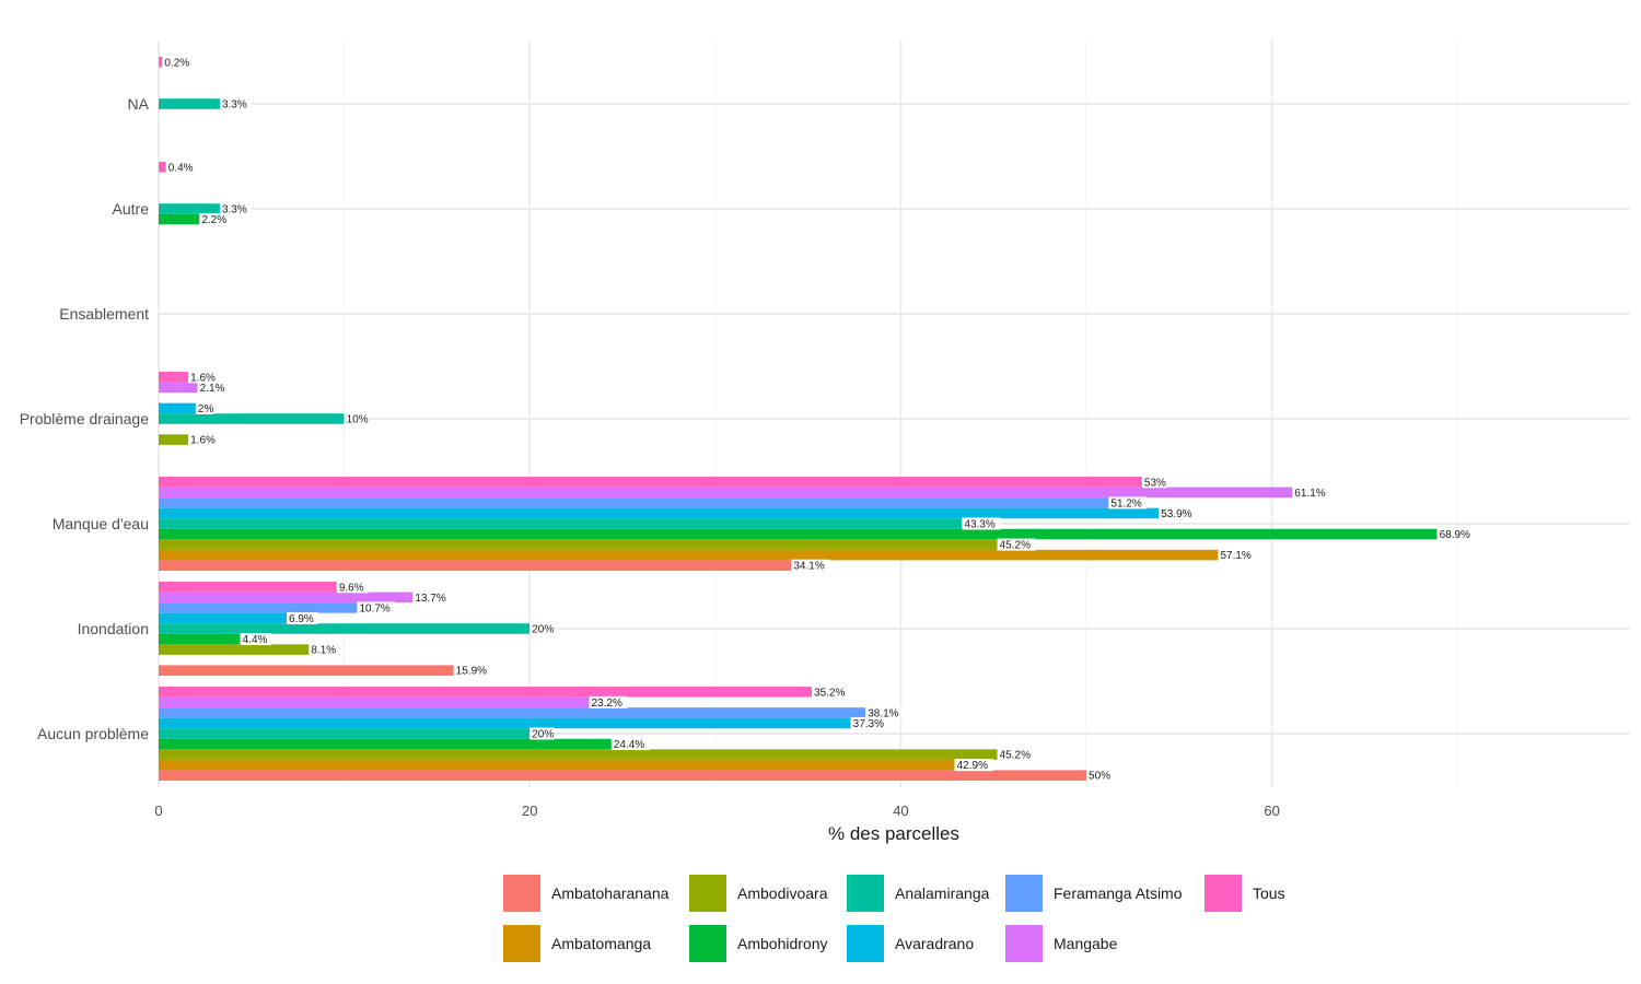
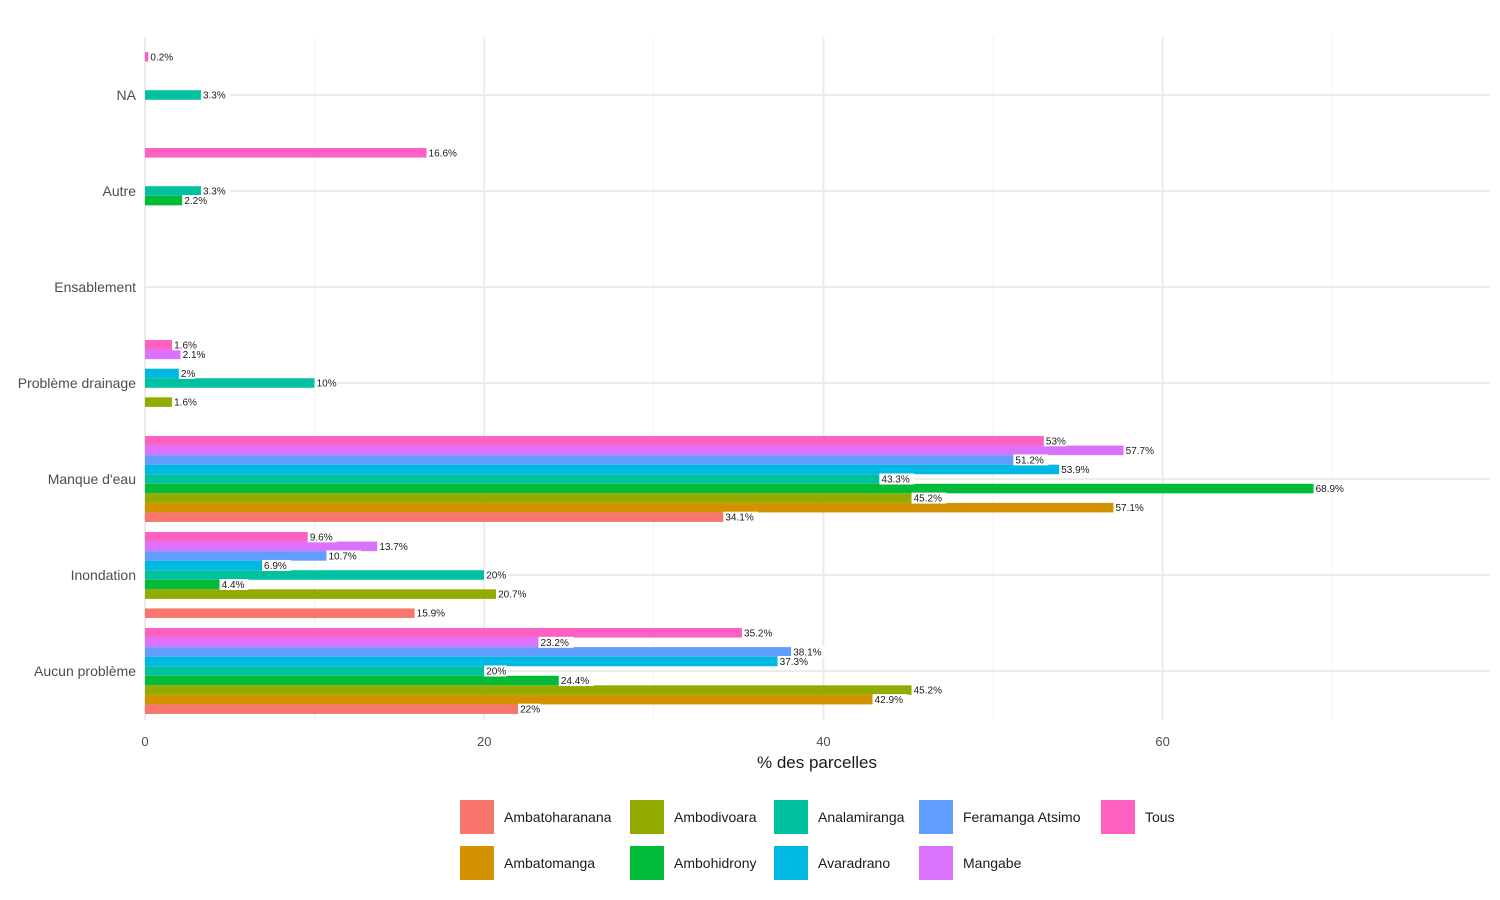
Tous/Autre: 0.4% -> 16.6%
Mangabe/Manque d'eau: 61.1% -> 57.7%
Ambodivoara/Inondation: 8.1% -> 20.7%
Ambatoharanana/Aucun problème: 50% -> 22%
